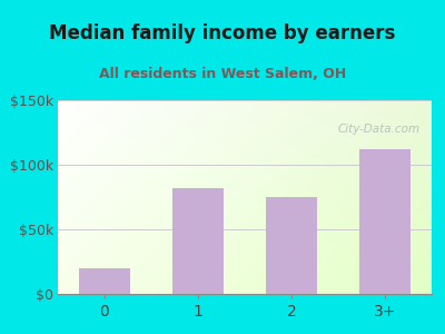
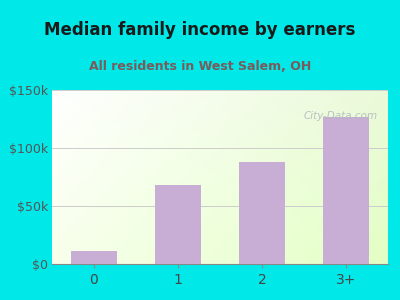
0: $20k -> $11k
1: $82k -> $68k
2: $75k -> $88k
3+: $112k -> $127k
